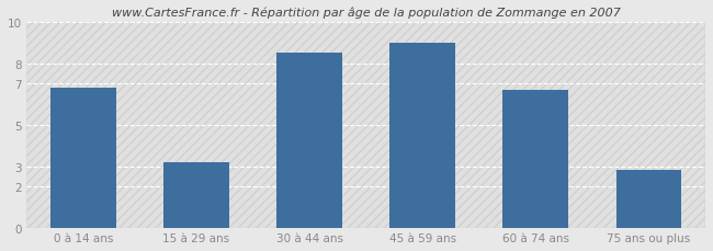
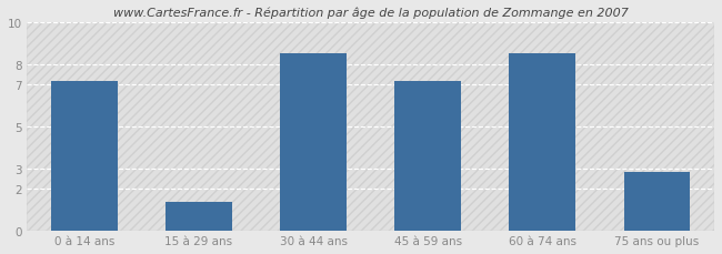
0 à 14 ans: 6.8 -> 7.2
15 à 29 ans: 3.2 -> 1.4
45 à 59 ans: 9.0 -> 7.2
60 à 74 ans: 6.7 -> 8.5
